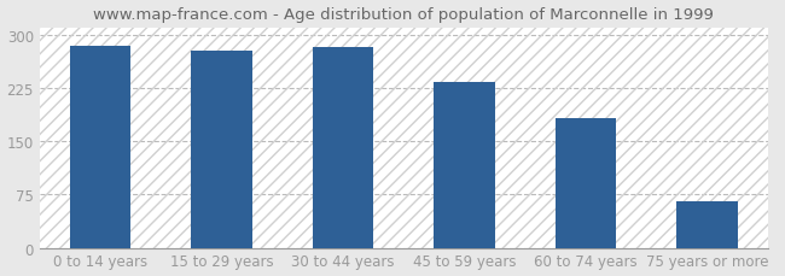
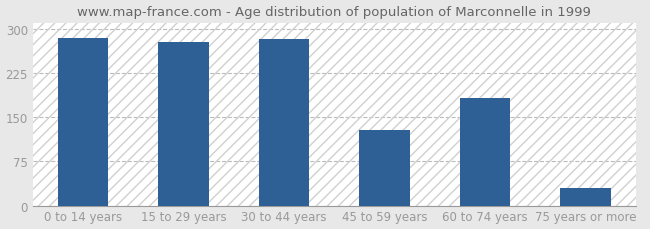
45 to 59 years: 233 -> 128
75 years or more: 65 -> 30
